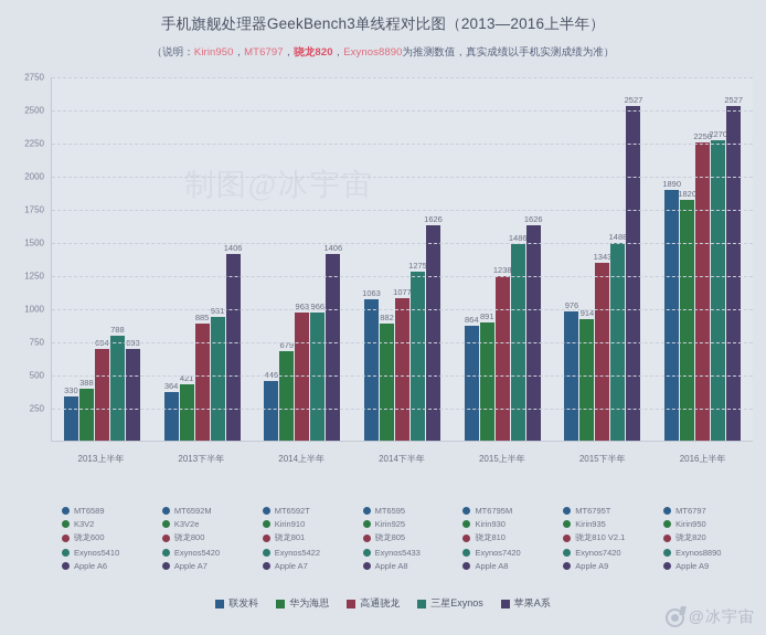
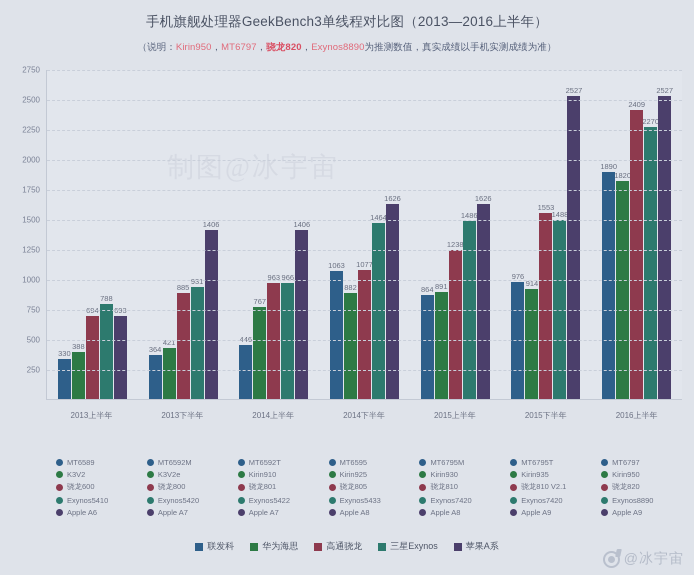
华为海思/2014上半年: 679 -> 767
三星Exynos/2014下半年: 1275 -> 1464
高通骁龙/2015下半年: 1343 -> 1553
高通骁龙/2016上半年: 2250 -> 2409
